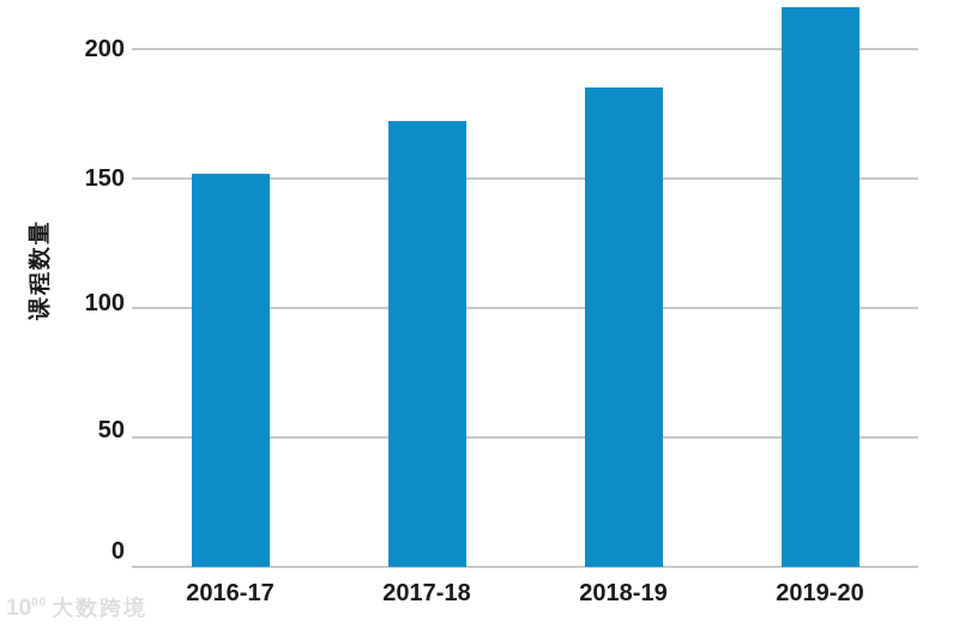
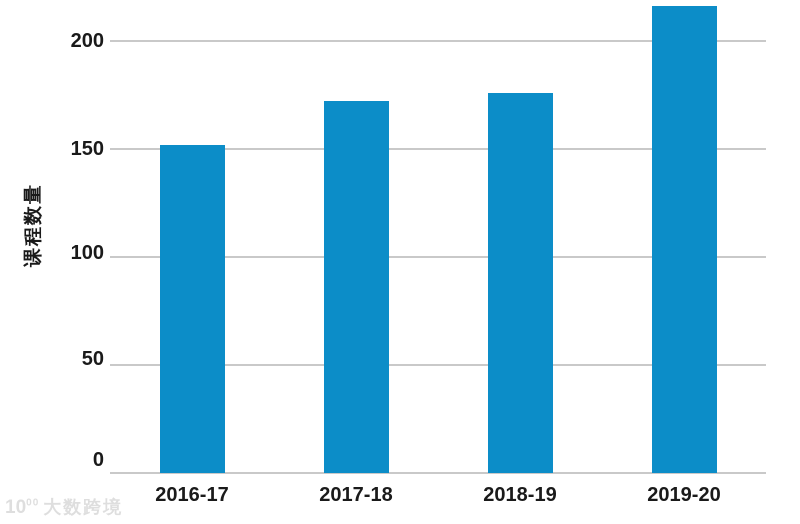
2018-19: 185 -> 176
